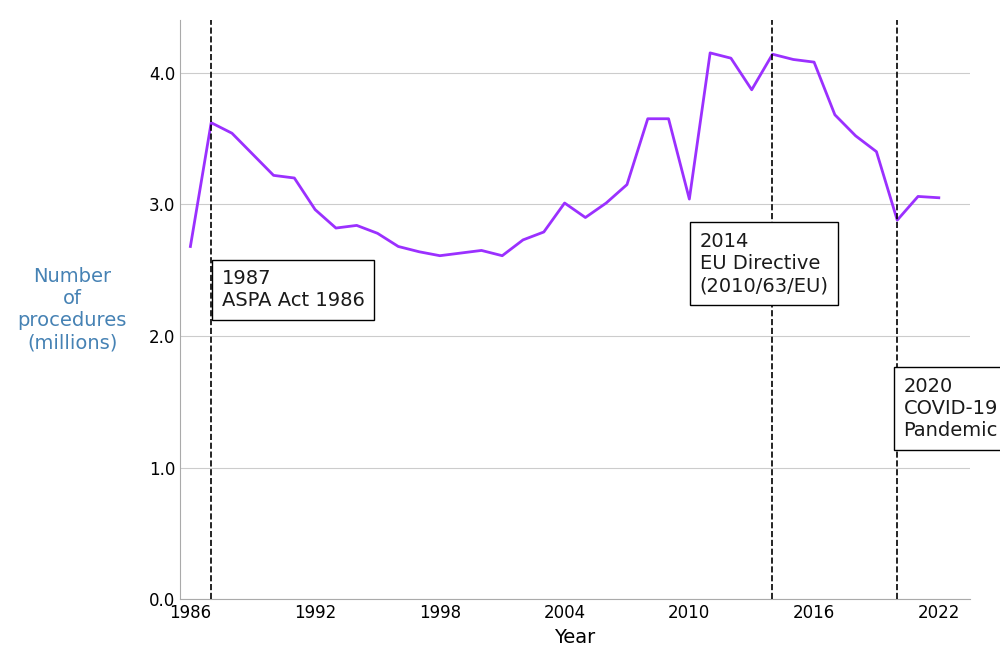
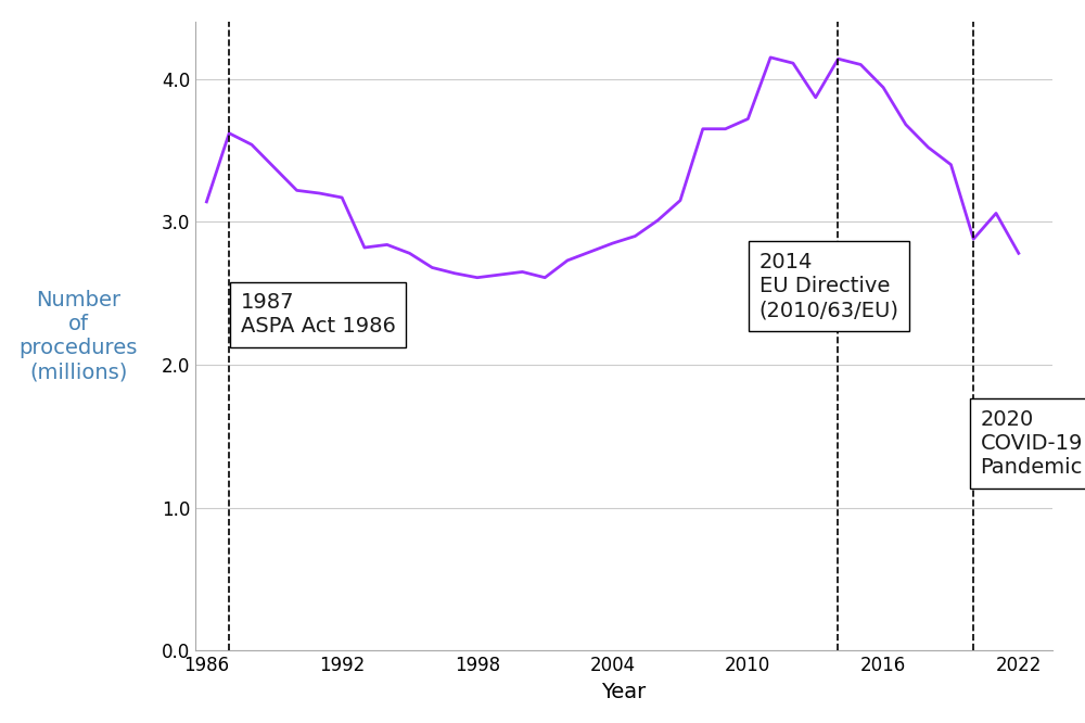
1986: 2.68 -> 3.14
1992: 2.96 -> 3.17
2004: 3.01 -> 2.85
2010: 3.04 -> 3.72
2016: 4.08 -> 3.94
2022: 3.05 -> 2.78
